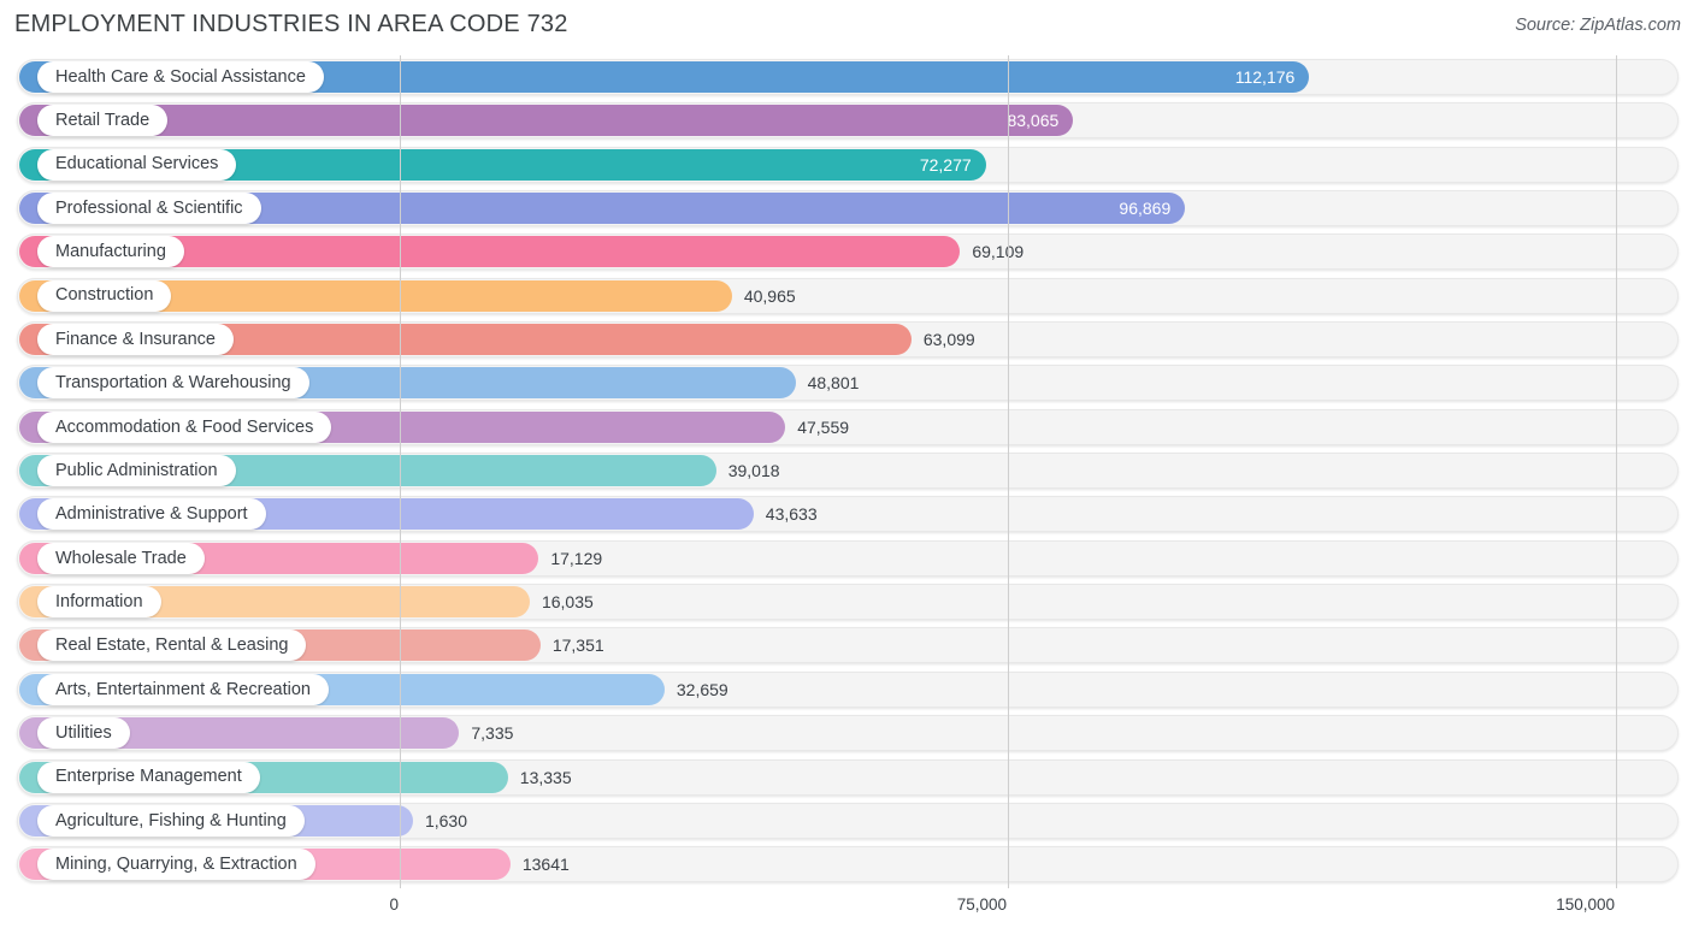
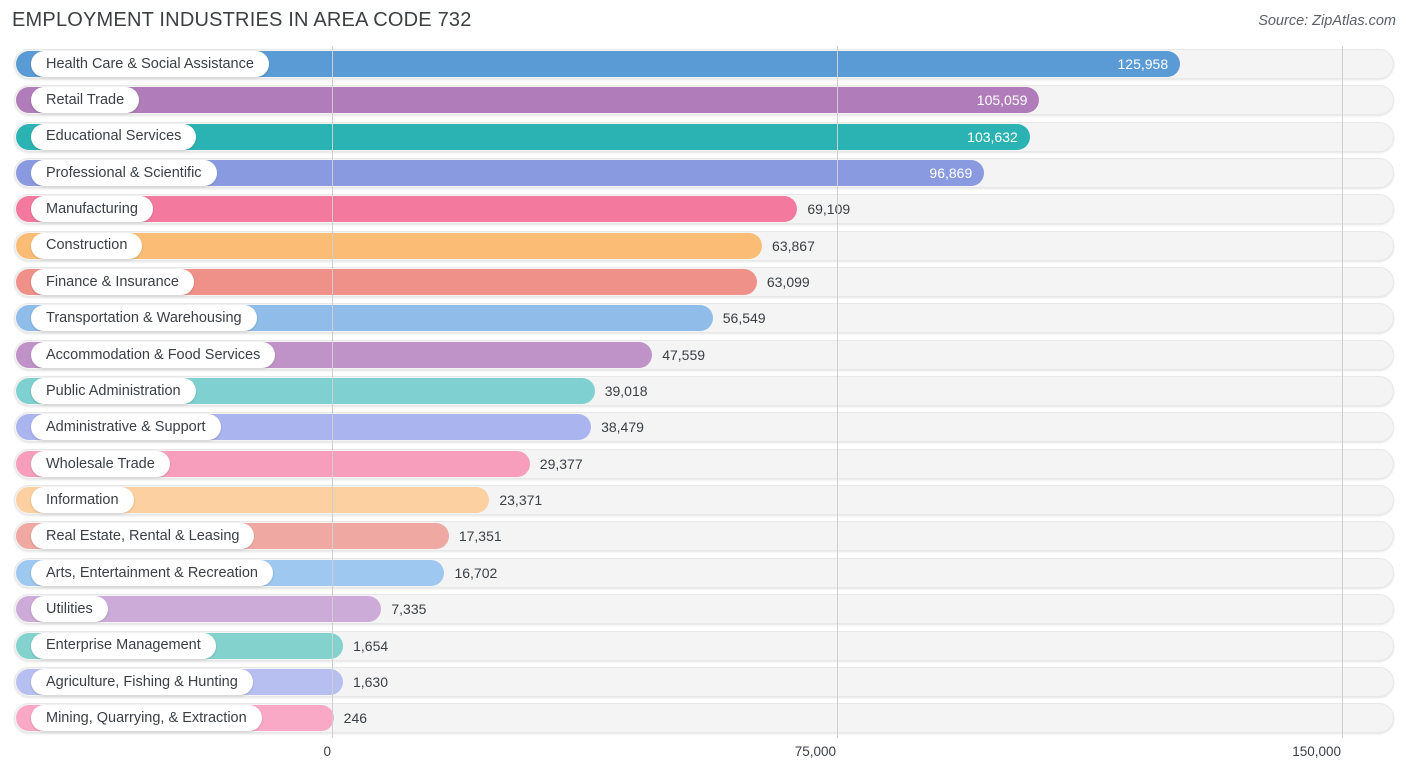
Health Care & Social Assistance: 112,176 -> 125,958
Retail Trade: 83,065 -> 105,059
Educational Services: 72,277 -> 103,632
Construction: 40,965 -> 63,867
Transportation & Warehousing: 48,801 -> 56,549
Administrative & Support: 43,633 -> 38,479
Wholesale Trade: 17,129 -> 29,377
Information: 16,035 -> 23,371
Arts, Entertainment & Recreation: 32,659 -> 16,702
Enterprise Management: 13,335 -> 1,654
Mining, Quarrying, & Extraction: 13641 -> 246
